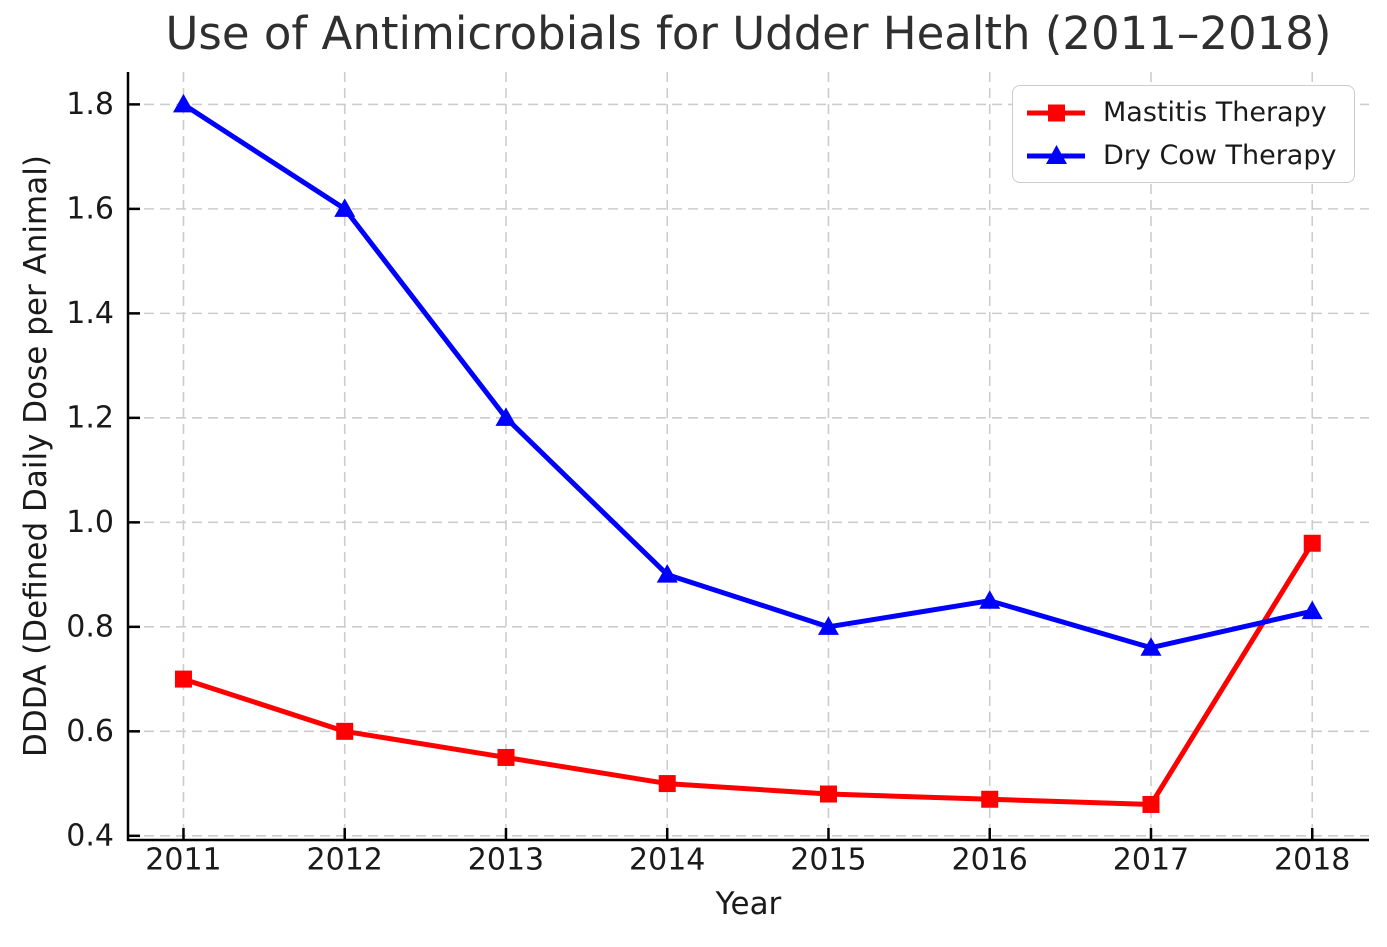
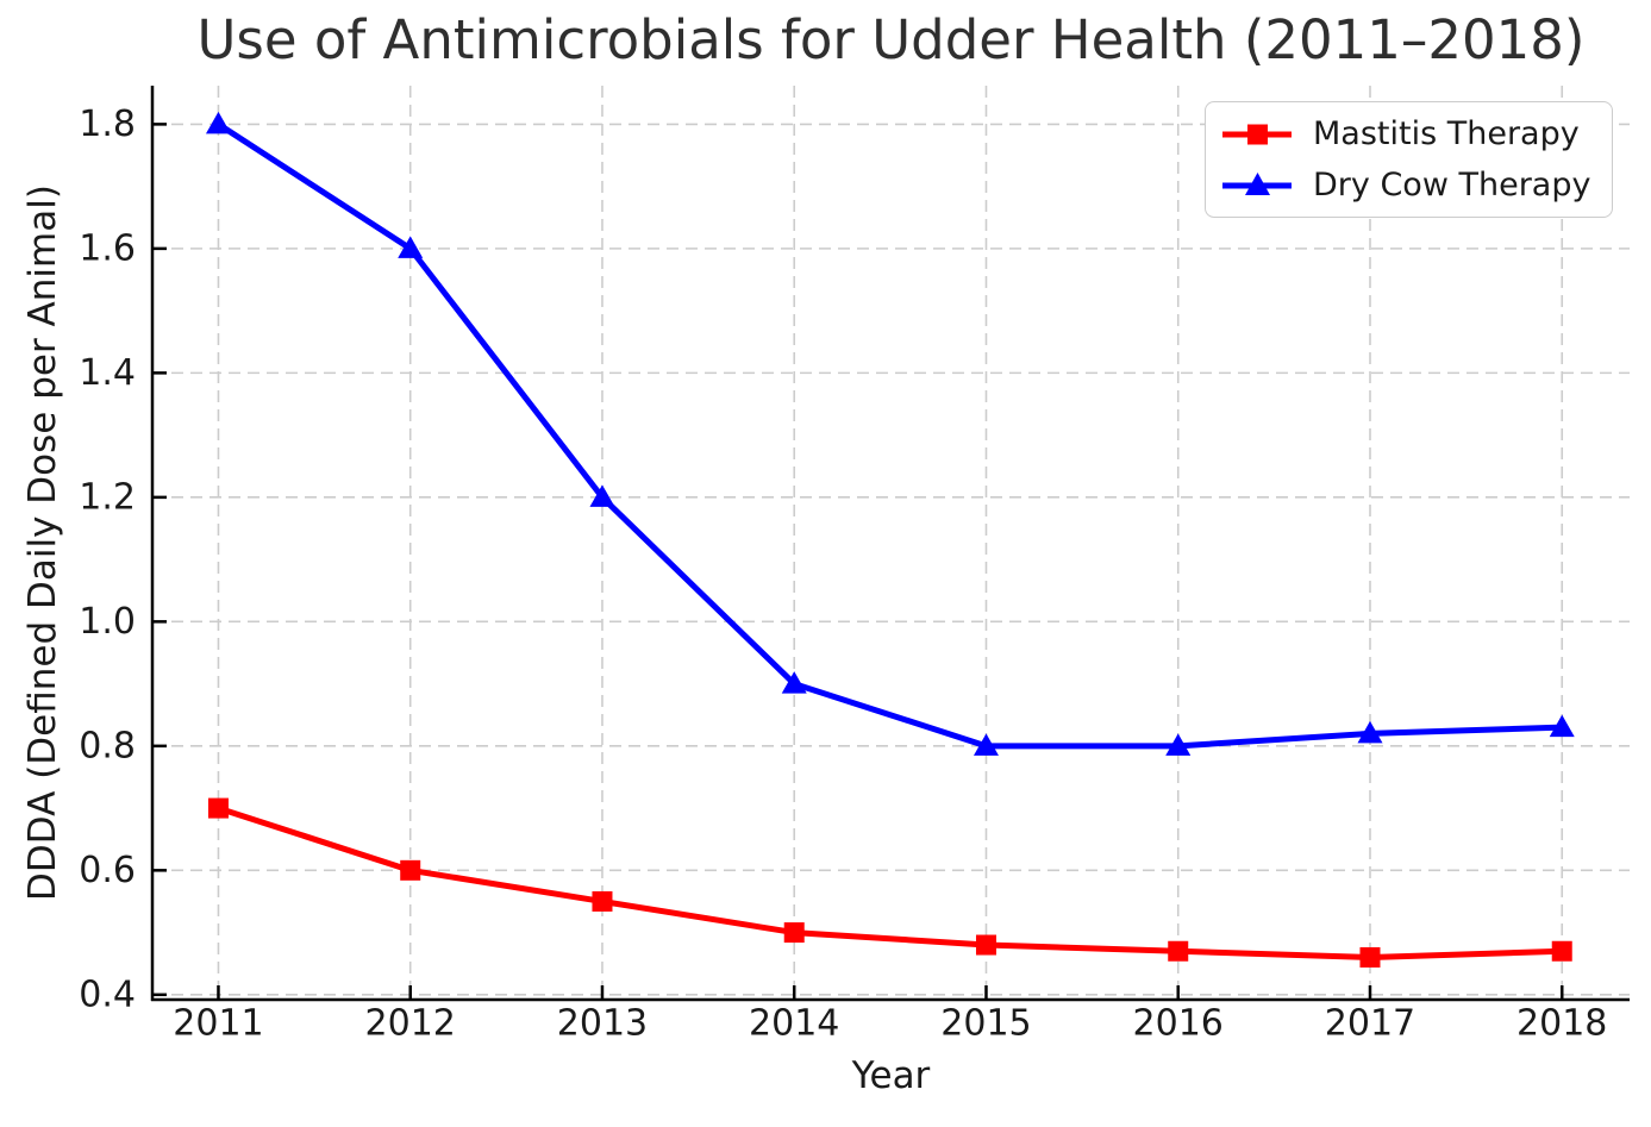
Dry Cow Therapy/2016: 0.85 -> 0.80
Dry Cow Therapy/2017: 0.76 -> 0.82
Mastitis Therapy/2018: 0.96 -> 0.47
